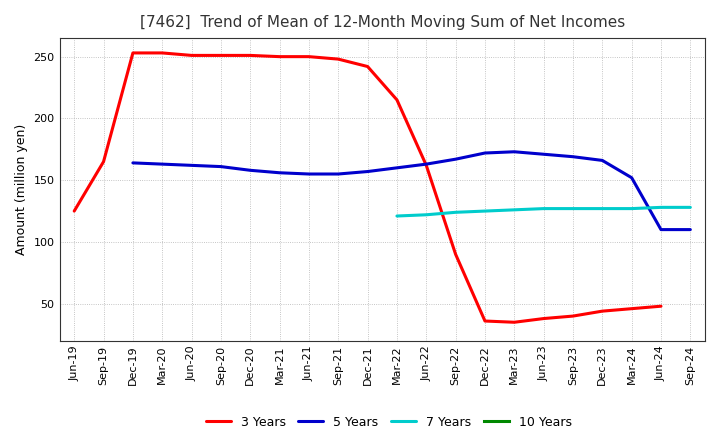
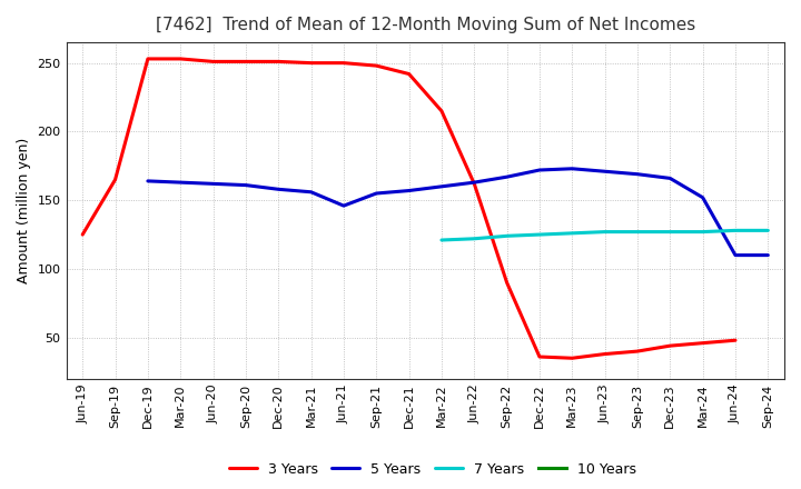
5 Years/Jun-21: 155 -> 146
